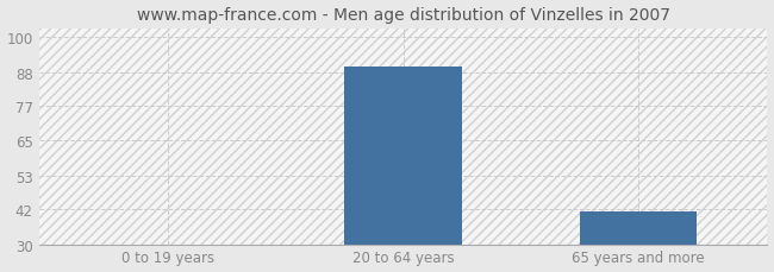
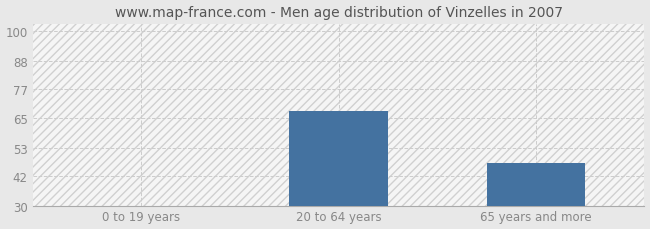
20 to 64 years: 90 -> 68
65 years and more: 41 -> 47
